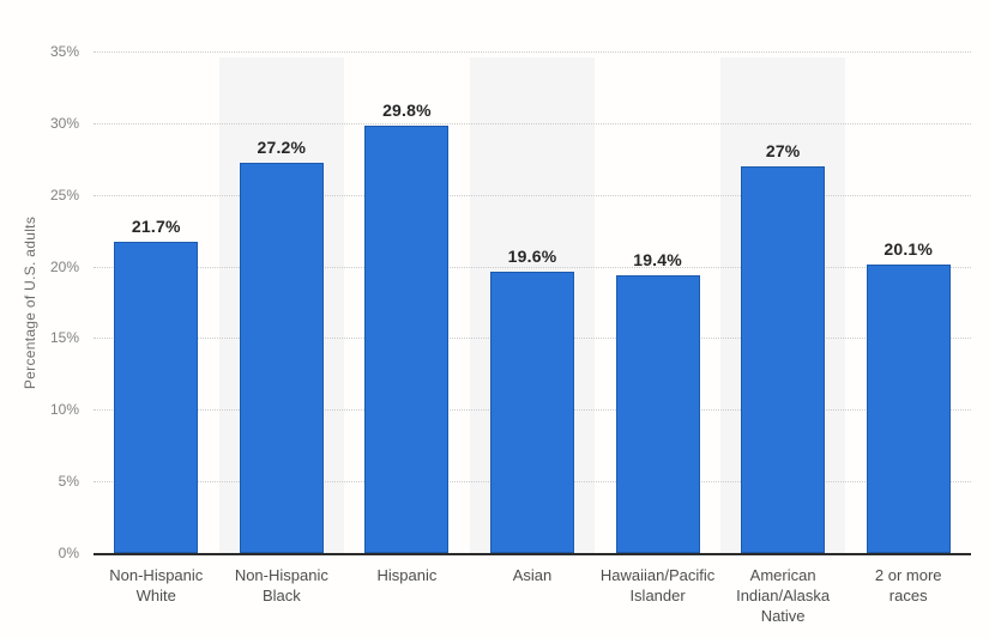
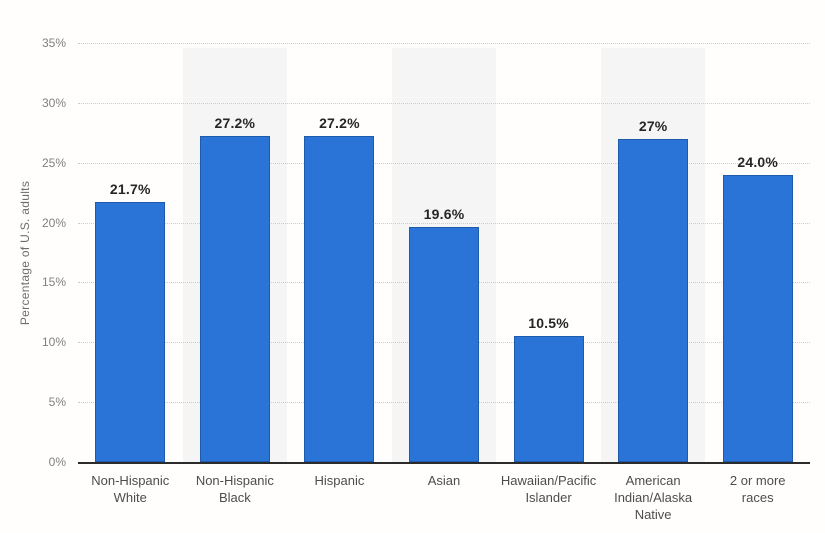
Hispanic: 29.8% -> 27.2%
Hawaiian/Pacific Islander: 19.4% -> 10.5%
2 or more races: 20.1% -> 24.0%
